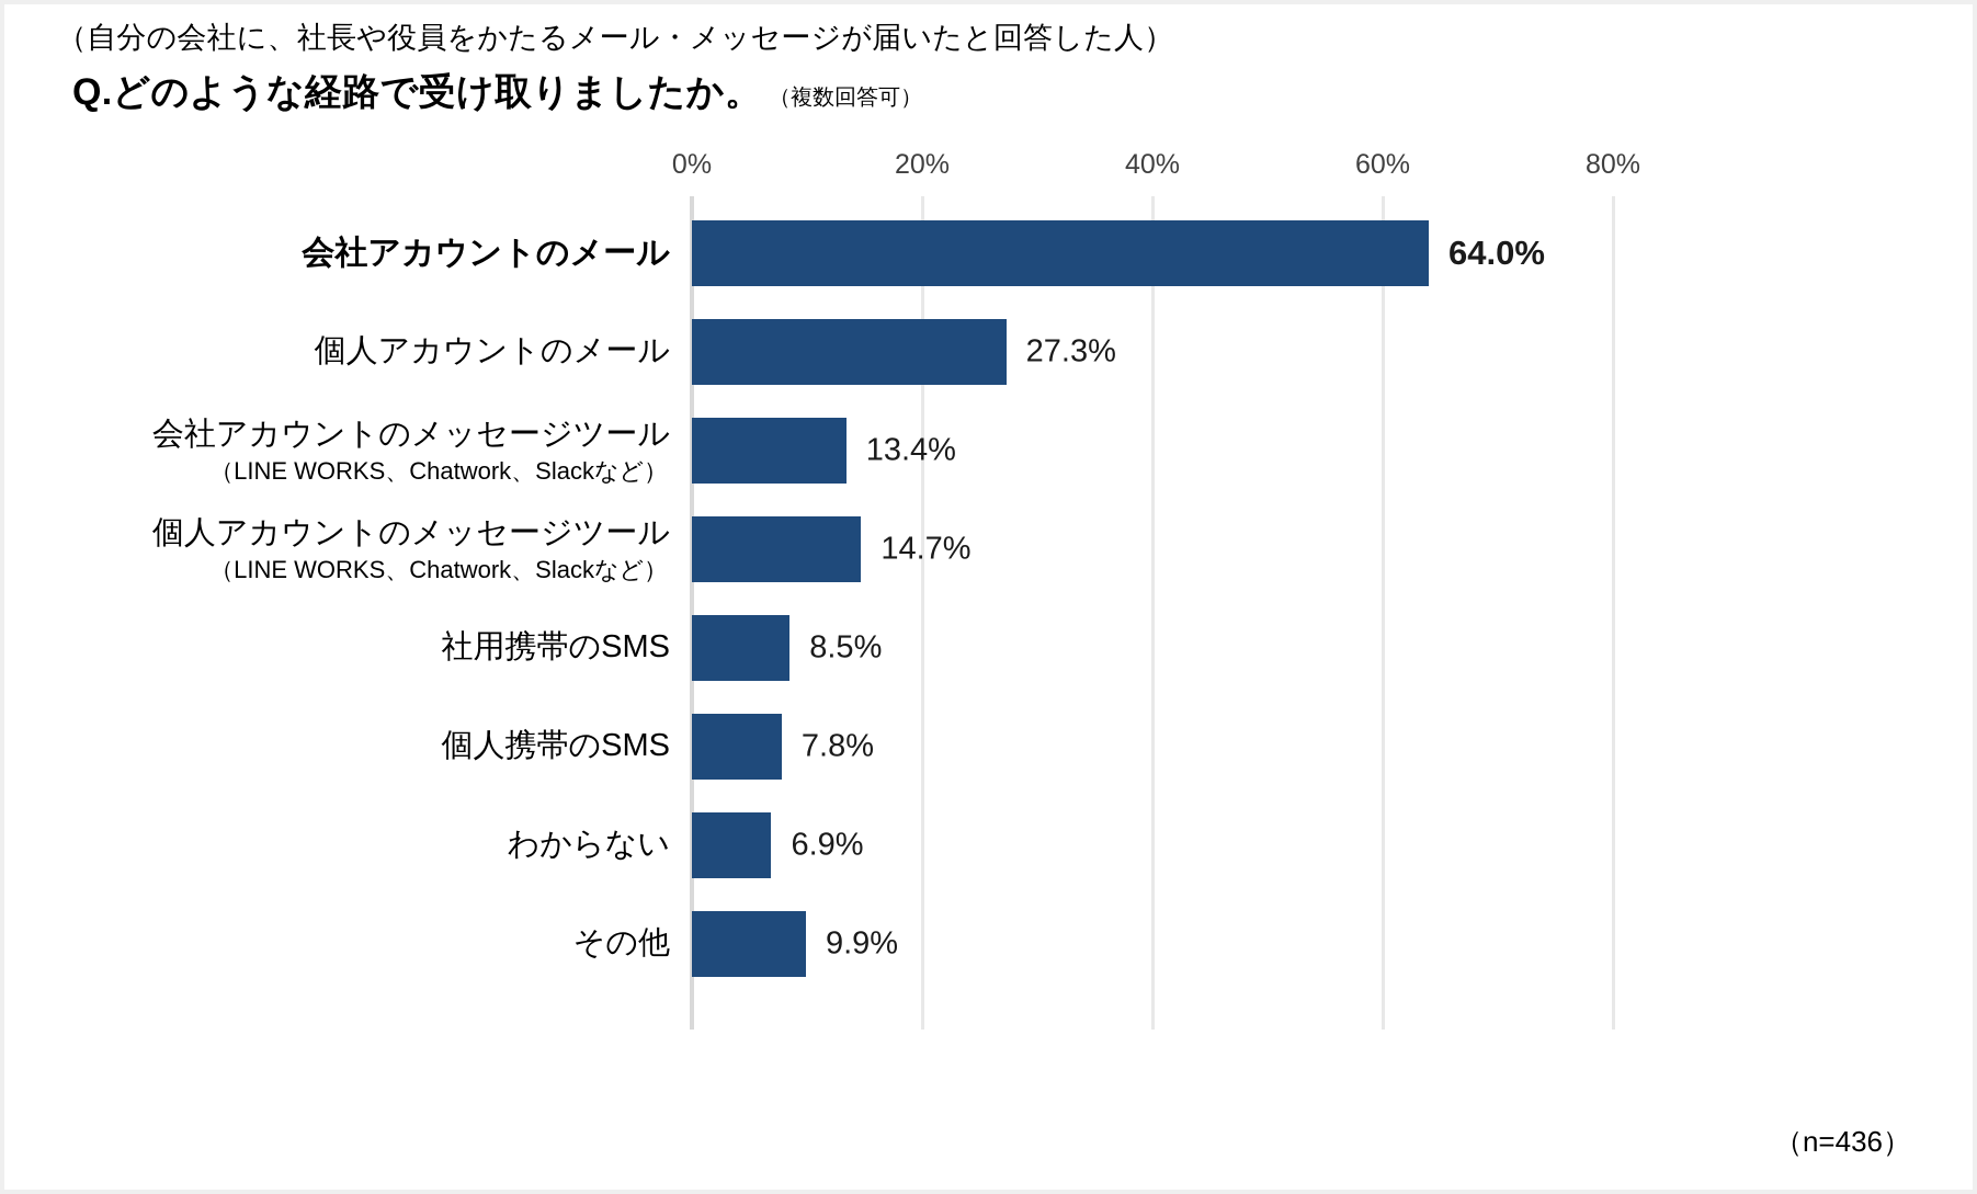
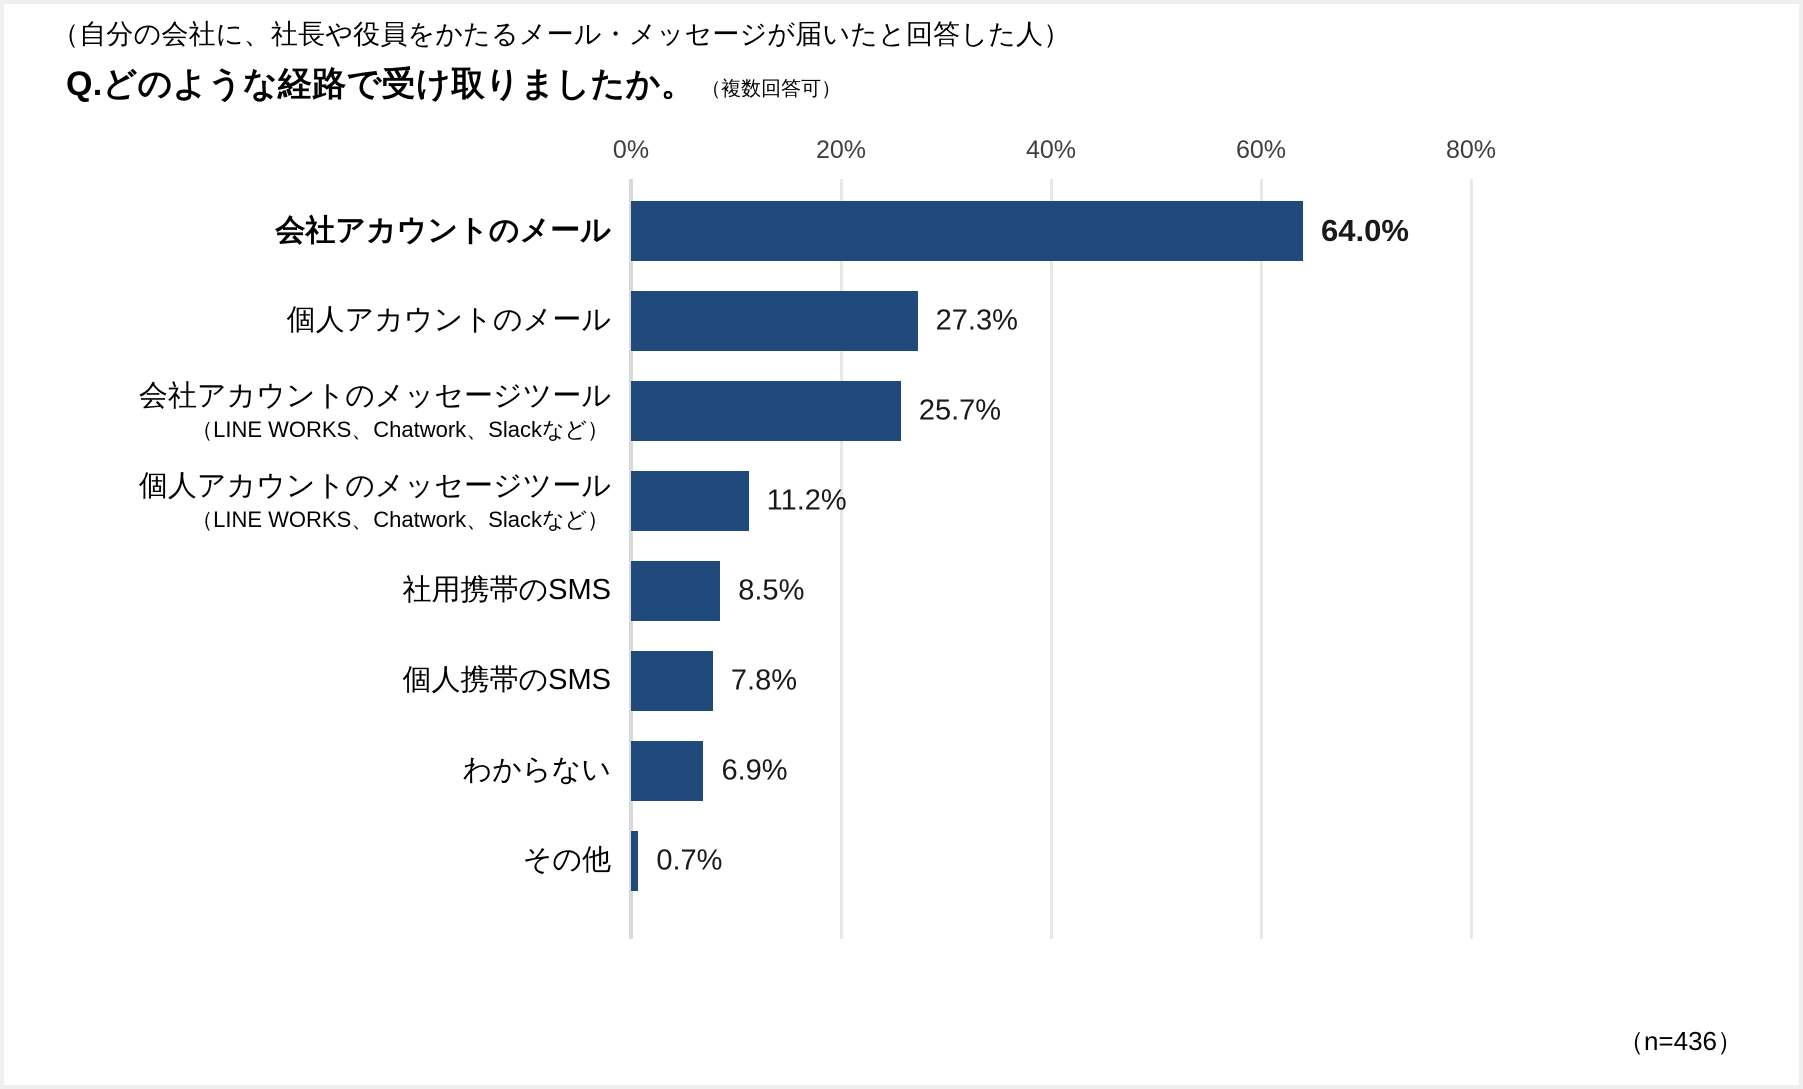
会社アカウントのメッセージツール: 13.4% -> 25.7%
個人アカウントのメッセージツール: 14.7% -> 11.2%
その他: 9.9% -> 0.7%
